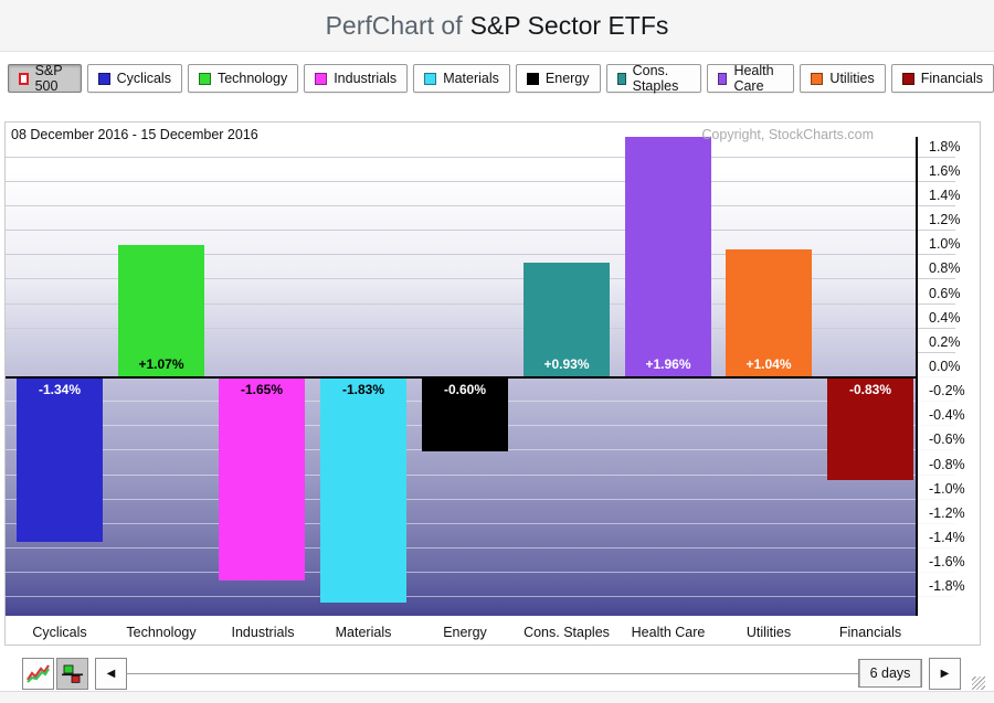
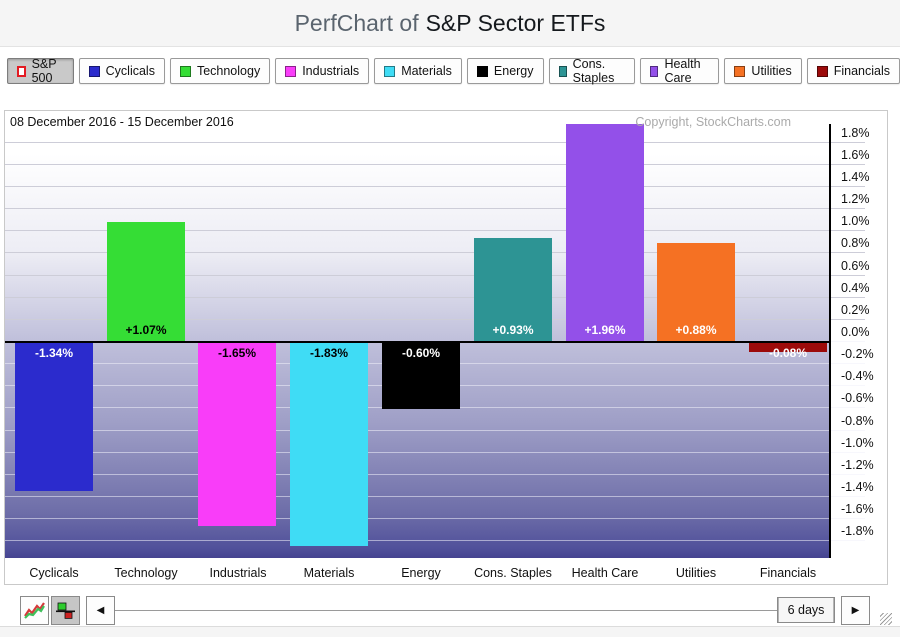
Utilities: +1.04% -> +0.88%
Financials: -0.83% -> -0.08%
